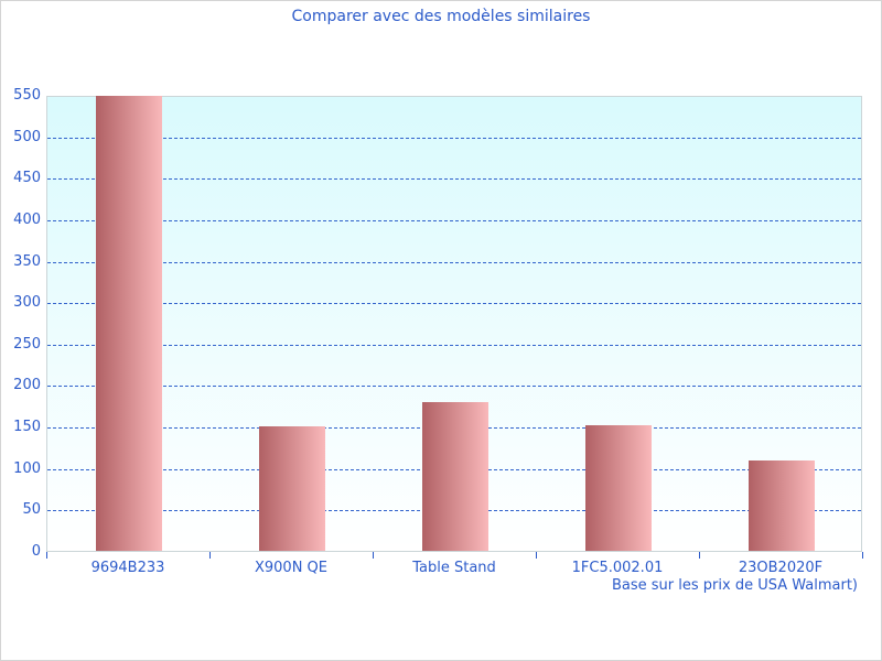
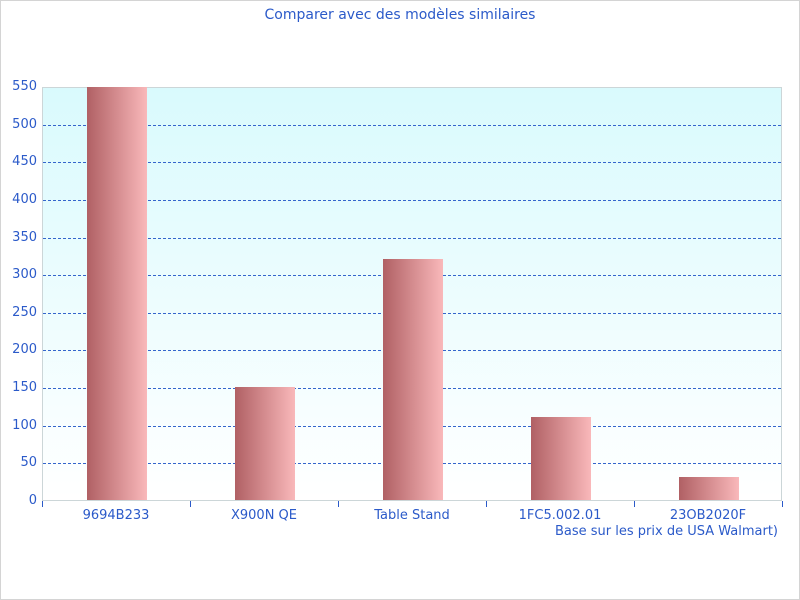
Table Stand: 180 -> 320
1FC5.002.01: 150 -> 110
23OB2020F: 110 -> 30
